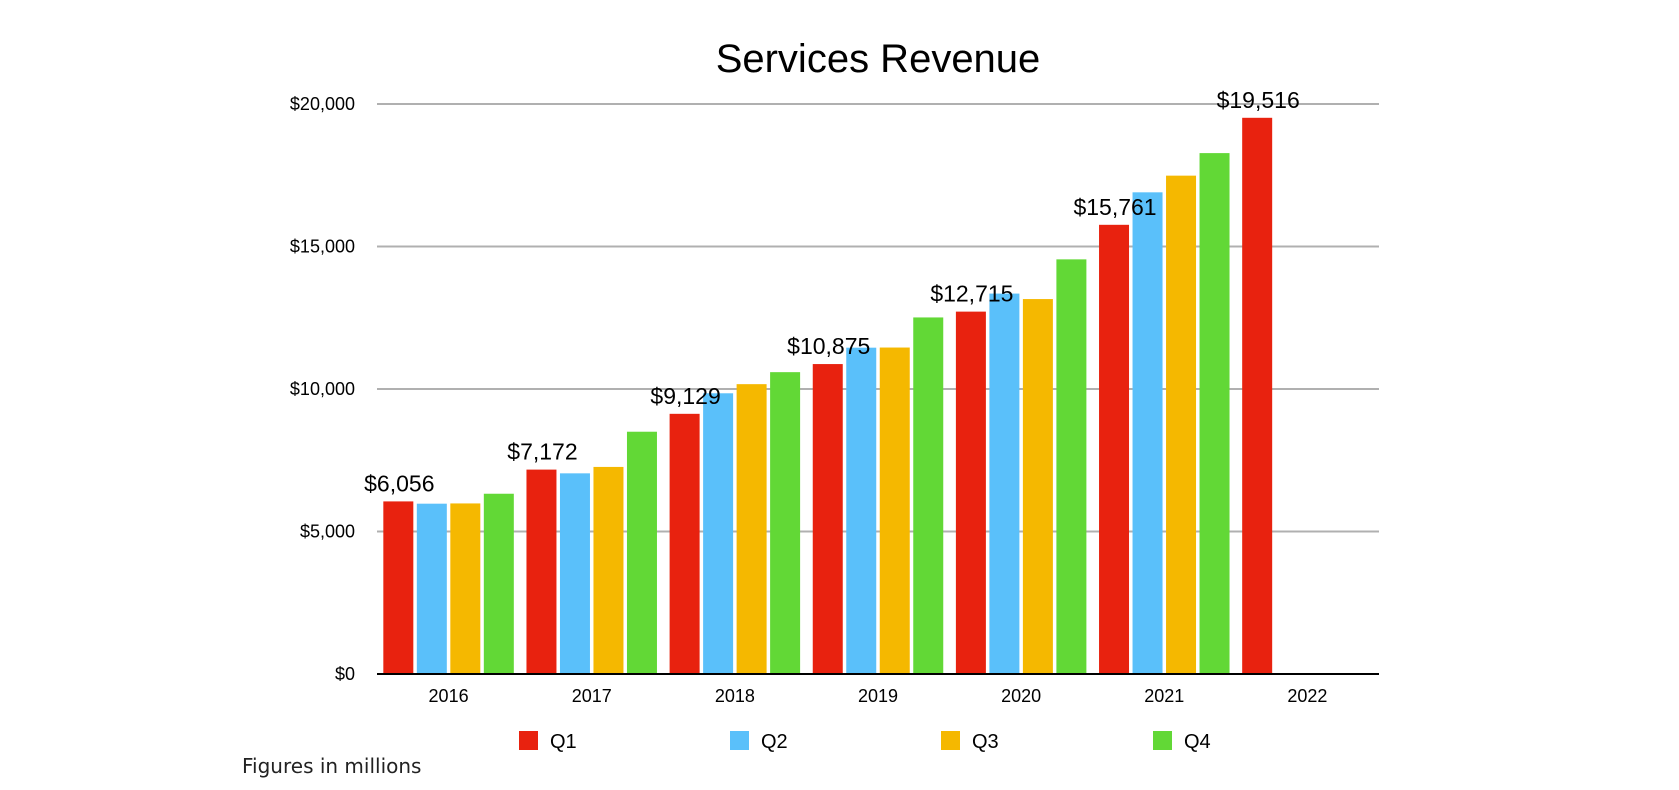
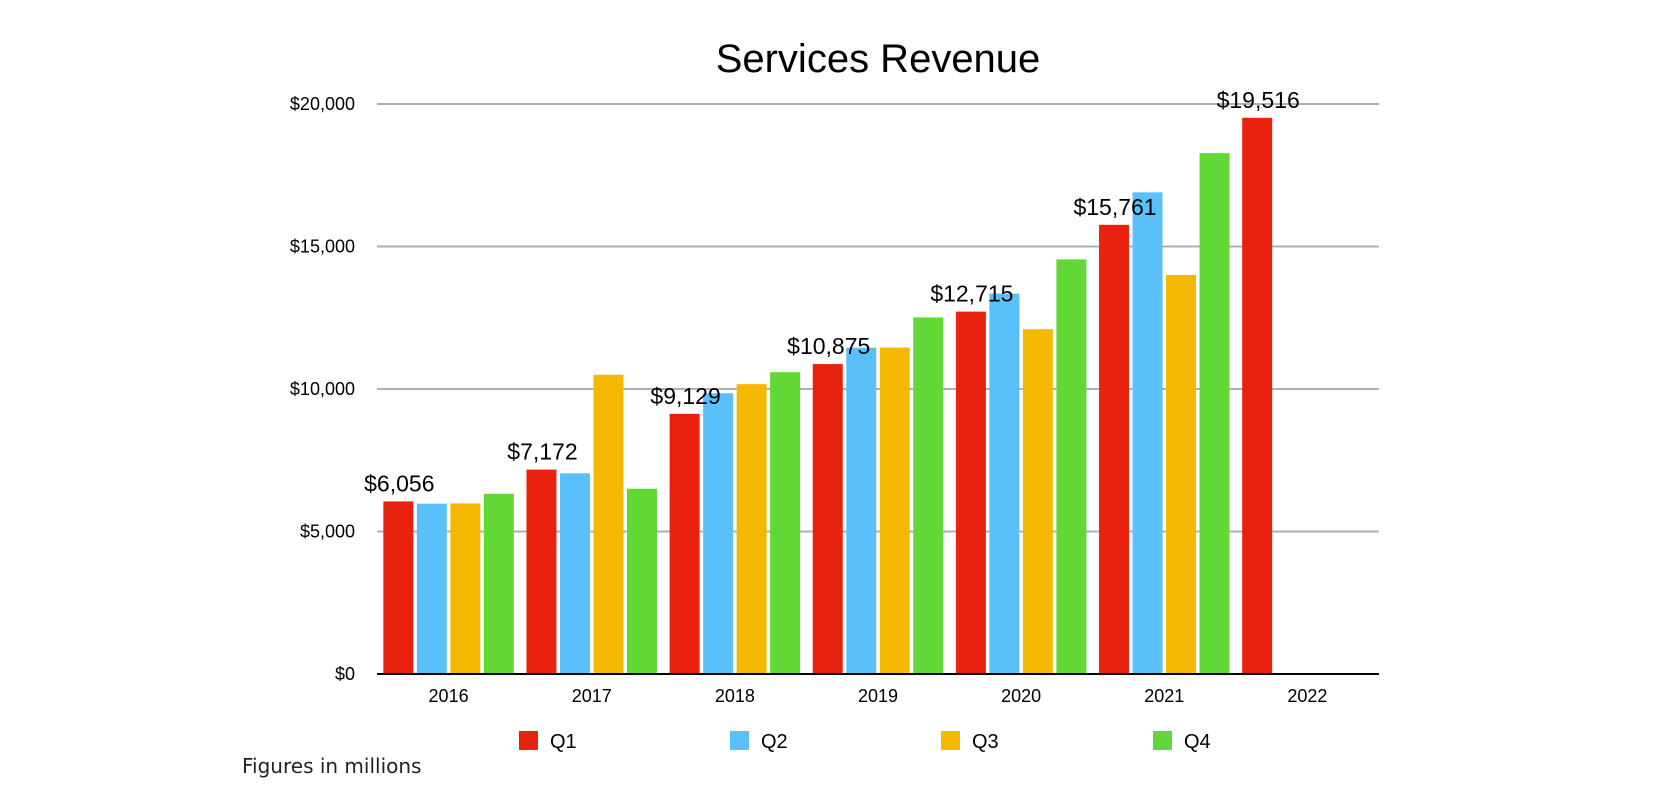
Q3/2017: $7300 -> $10500
Q4/2017: $8500 -> $6500
Q3/2020: $13200 -> $12100
Q3/2021: $17500 -> $14000
